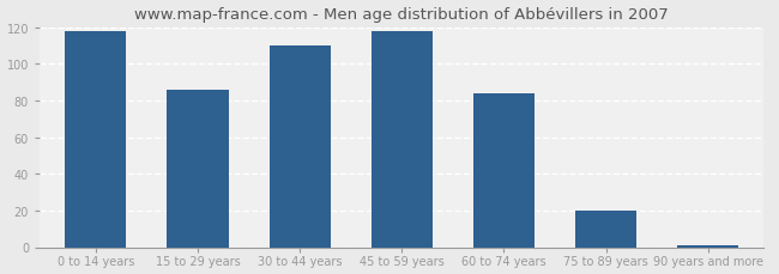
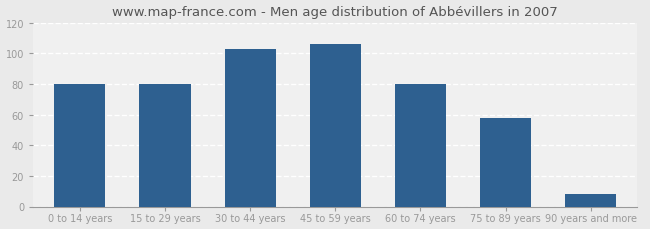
0 to 14 years: 118 -> 80
15 to 29 years: 86 -> 80
30 to 44 years: 110 -> 103
45 to 59 years: 118 -> 106
60 to 74 years: 84 -> 80
75 to 89 years: 20 -> 58
90 years and more: 1 -> 8
